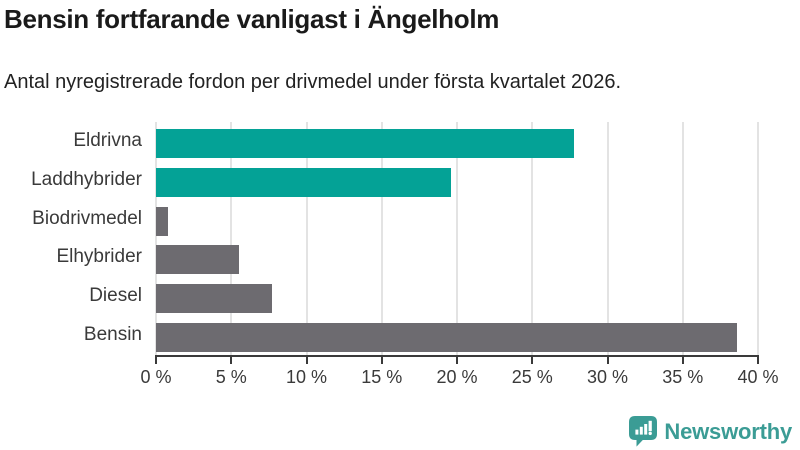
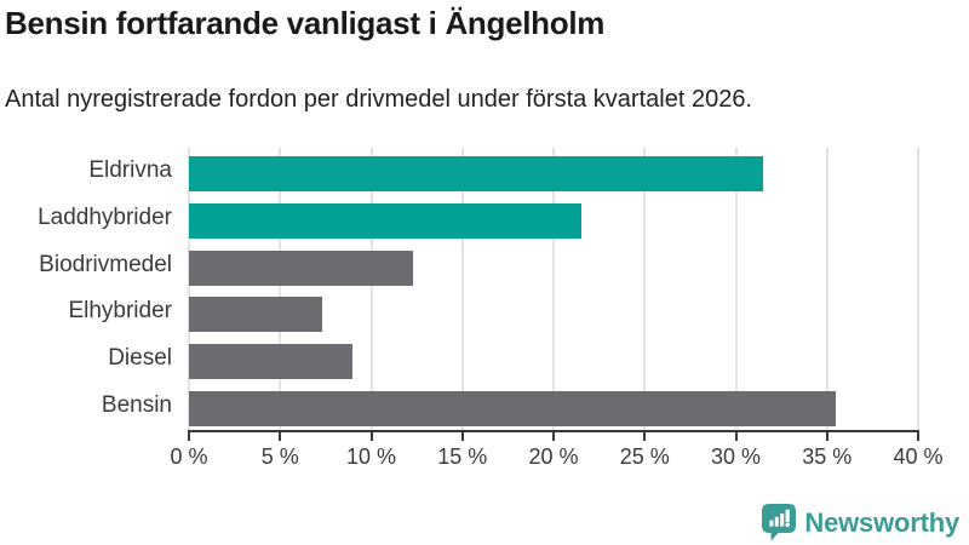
Eldrivna: 27.8% -> 31.5%
Laddhybrider: 19.6% -> 21.5%
Biodrivmedel: 0.8% -> 12.3%
Elhybrider: 5.5% -> 7.3%
Diesel: 7.7% -> 9.0%
Bensin: 38.6% -> 35.5%
